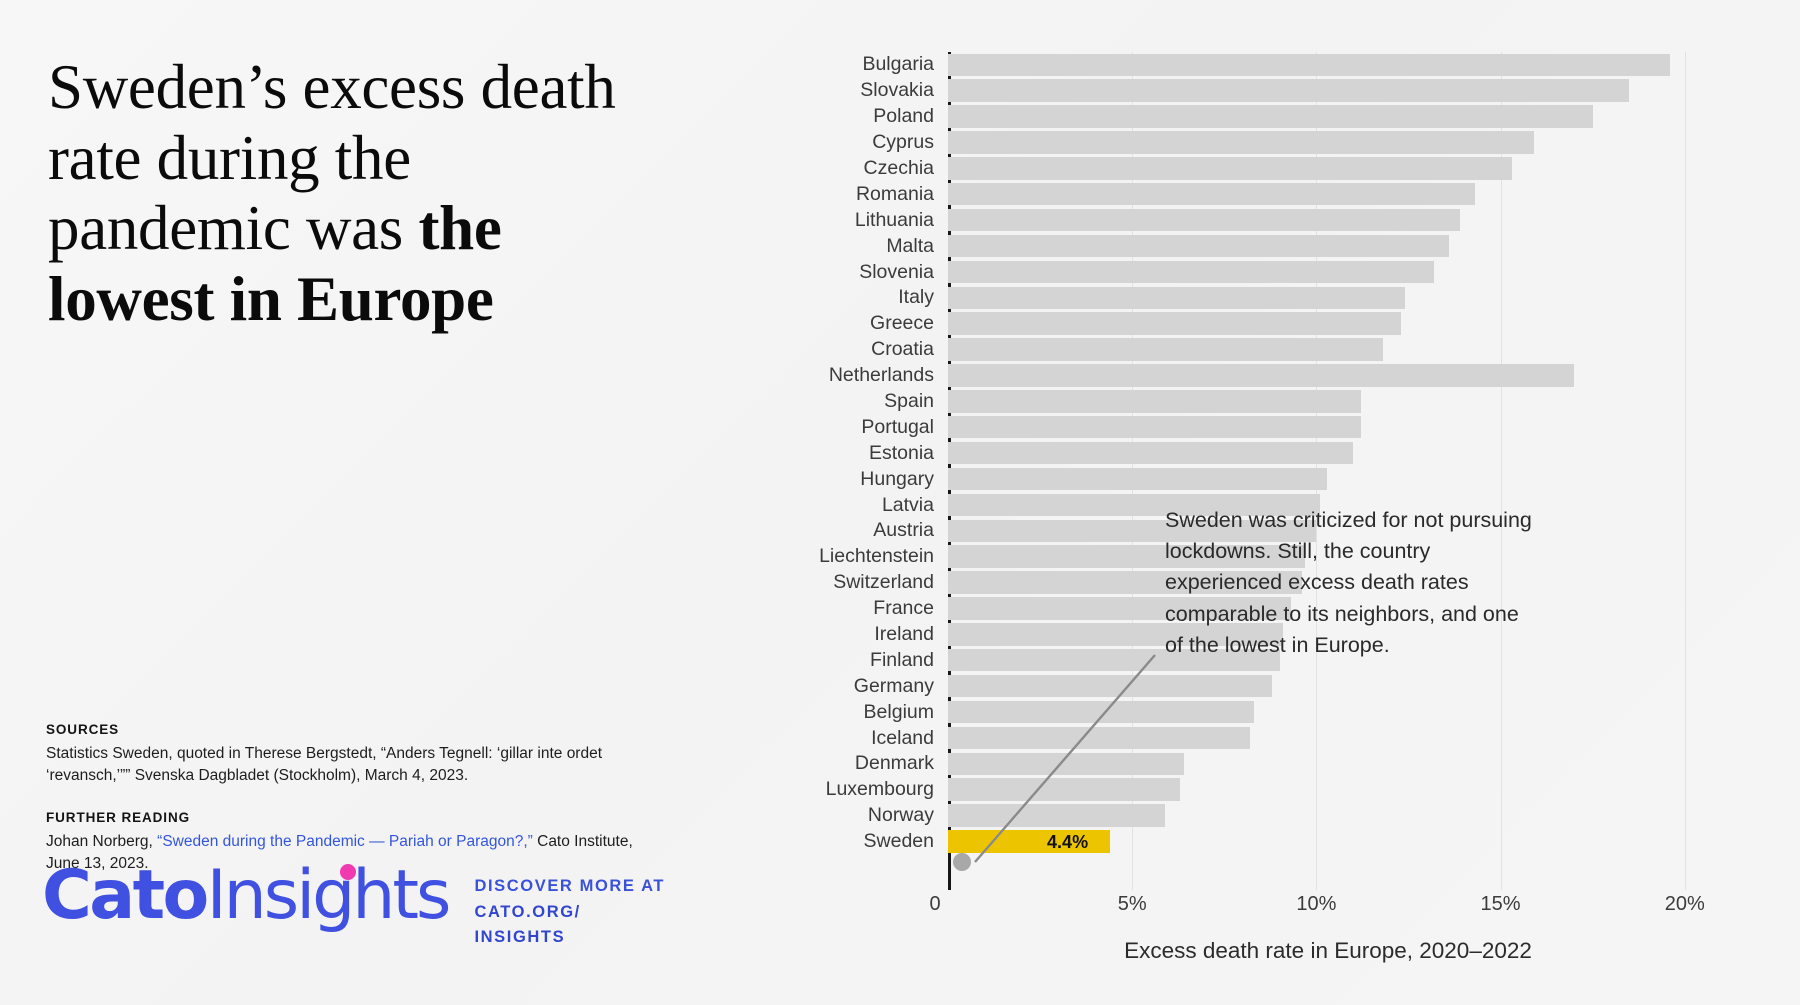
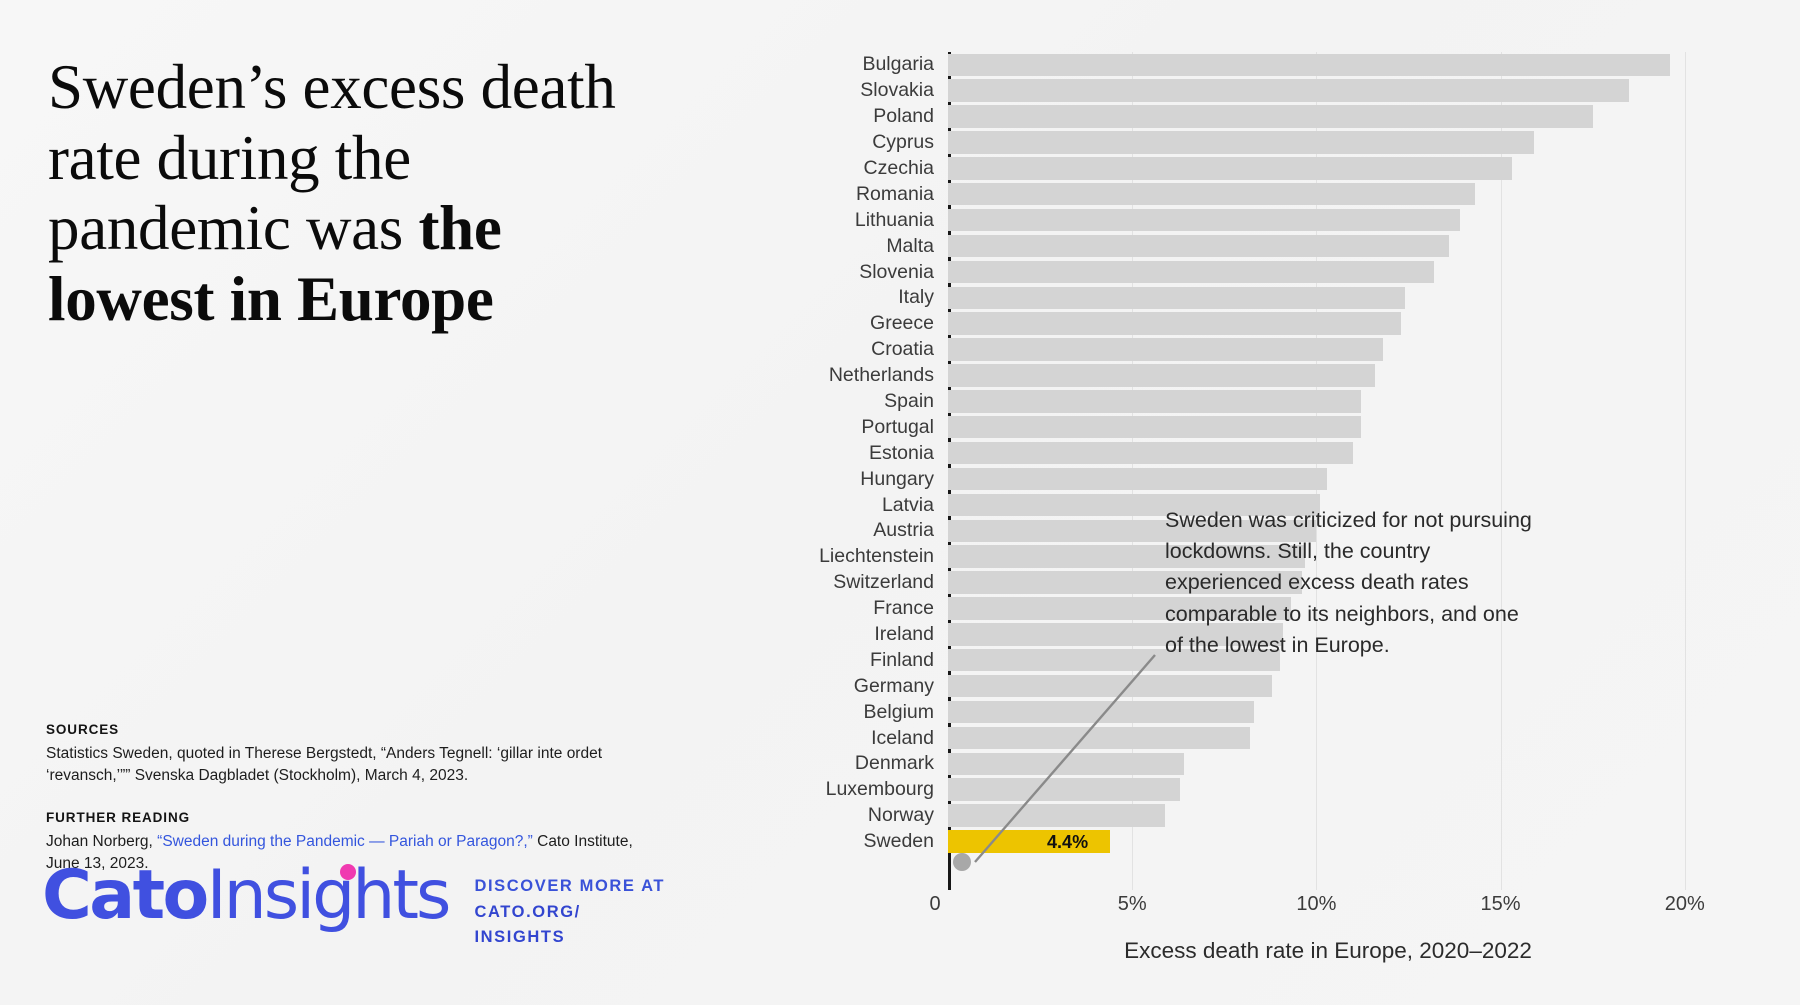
Netherlands: 17.0% -> 11.6%
